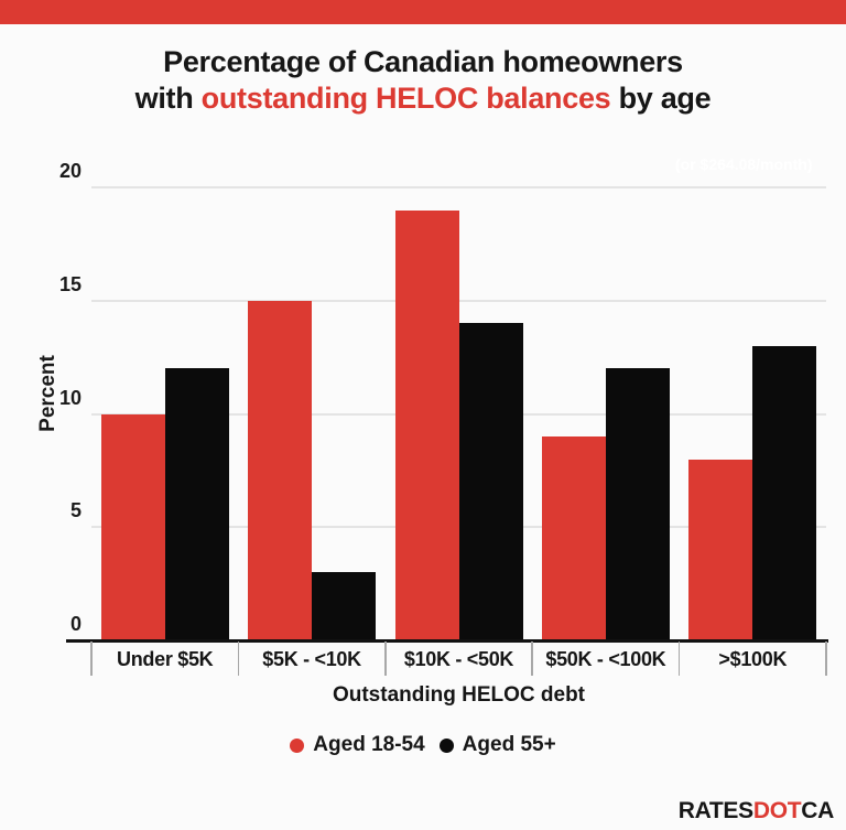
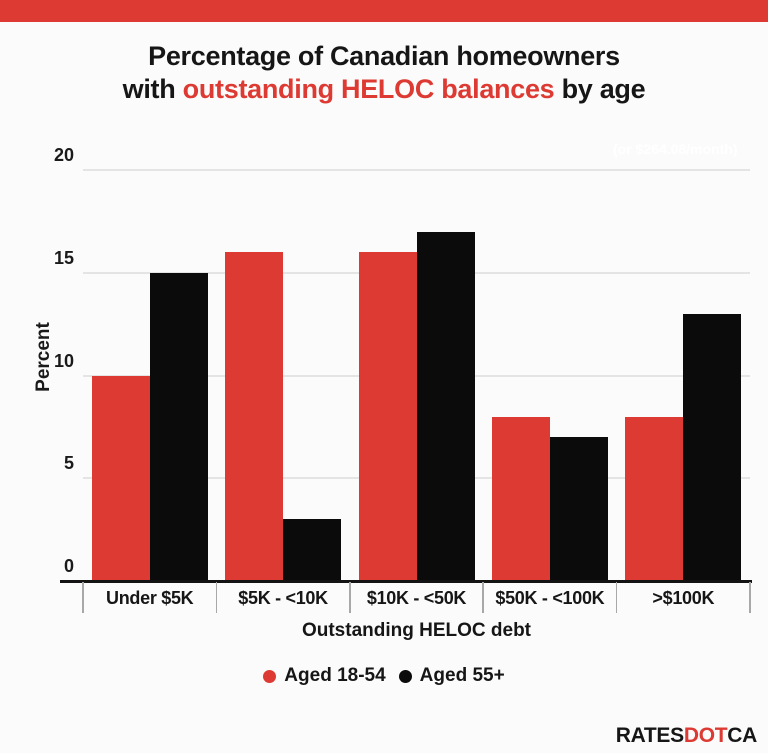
Aged 55+/Under $5K: 12 -> 15
Aged 18-54/$5K - <10K: 15 -> 16
Aged 18-54/$10K - <50K: 19 -> 16
Aged 55+/$10K - <50K: 14 -> 17
Aged 18-54/$50K - <100K: 9 -> 8
Aged 55+/$50K - <100K: 12 -> 7
